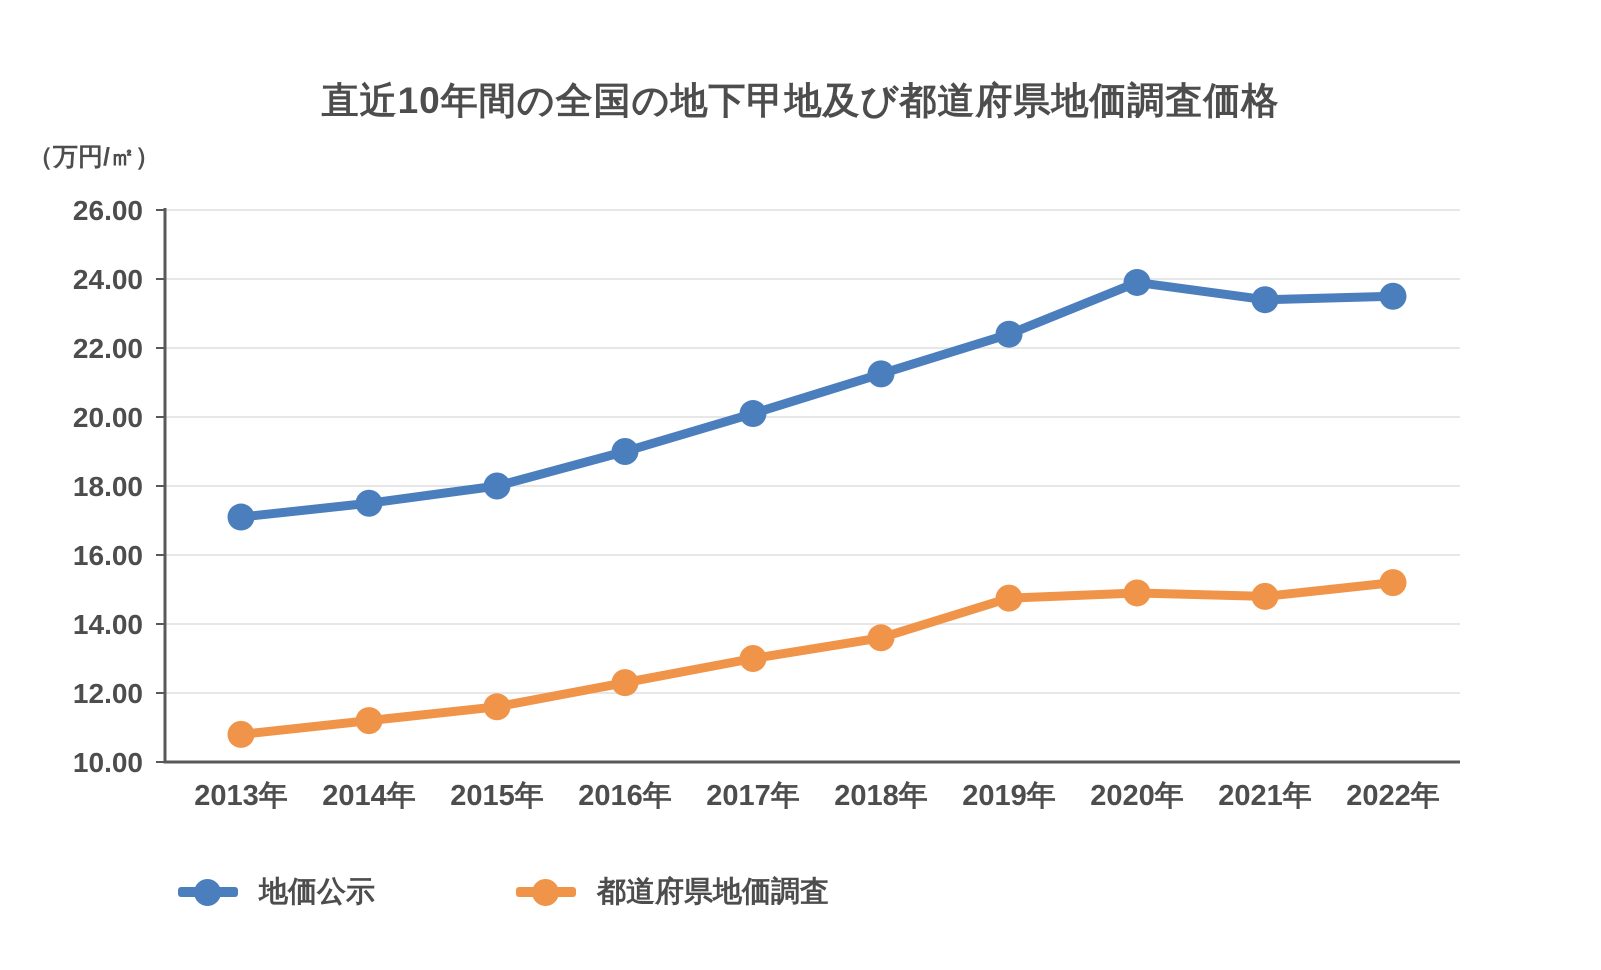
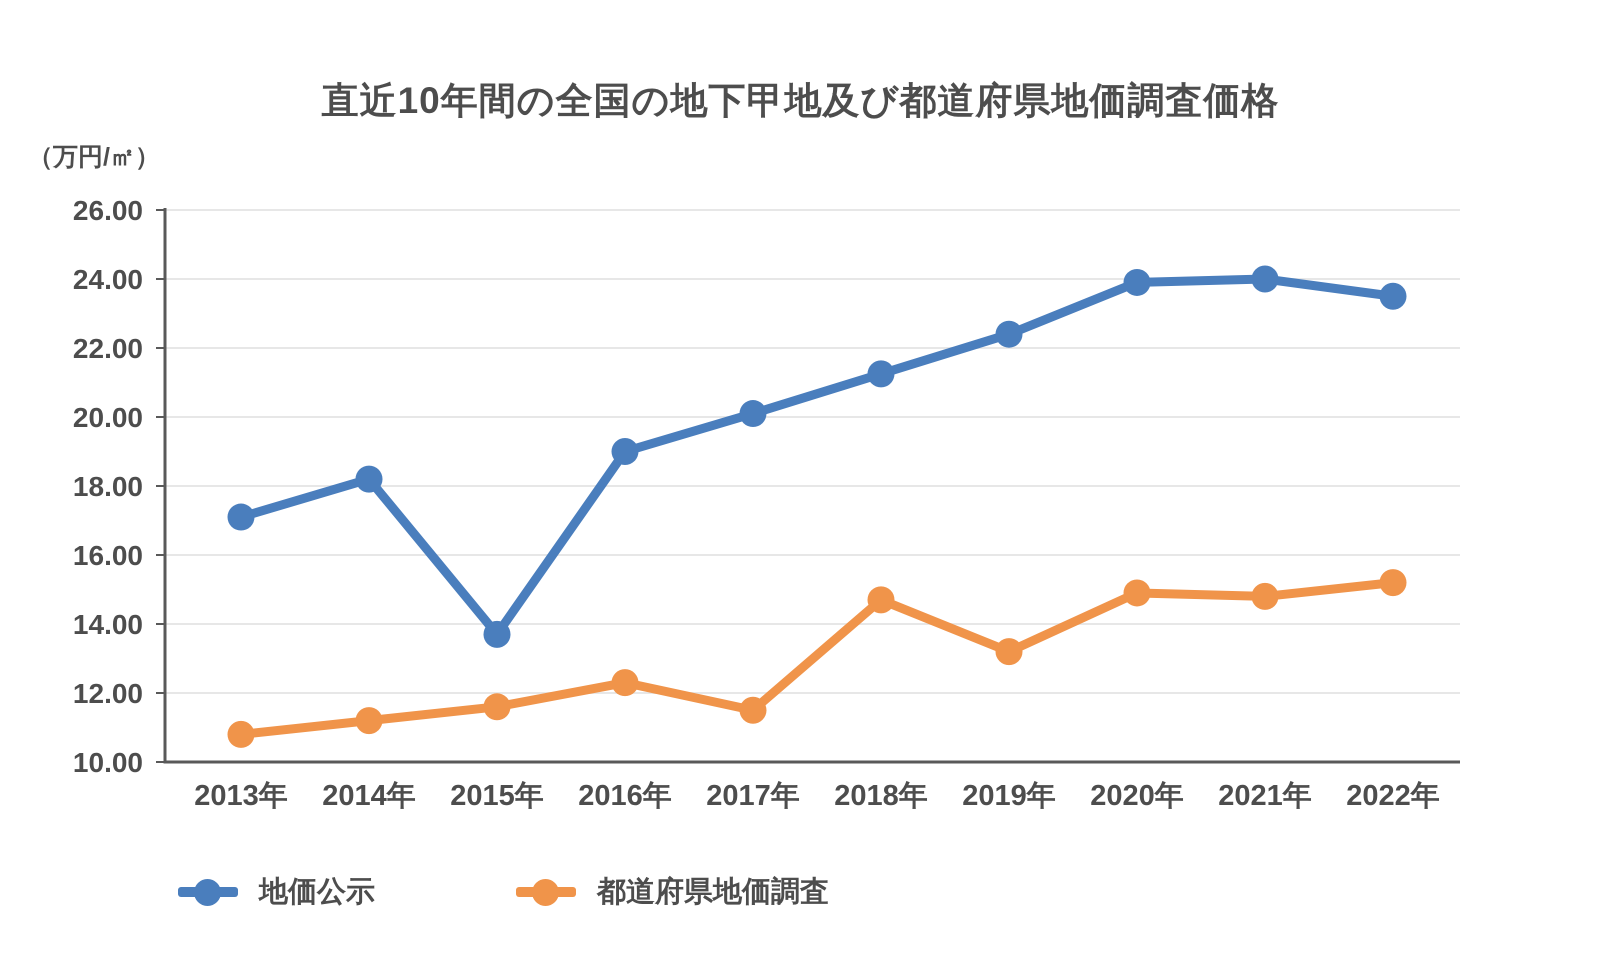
地価公示/2014年: 17.5 -> 18.2
地価公示/2015年: 18.0 -> 13.7
都道府県地価調査/2017年: 13.0 -> 11.5
都道府県地価調査/2018年: 13.6 -> 14.7
都道府県地価調査/2019年: 14.8 -> 13.2
地価公示/2021年: 23.4 -> 24.0
